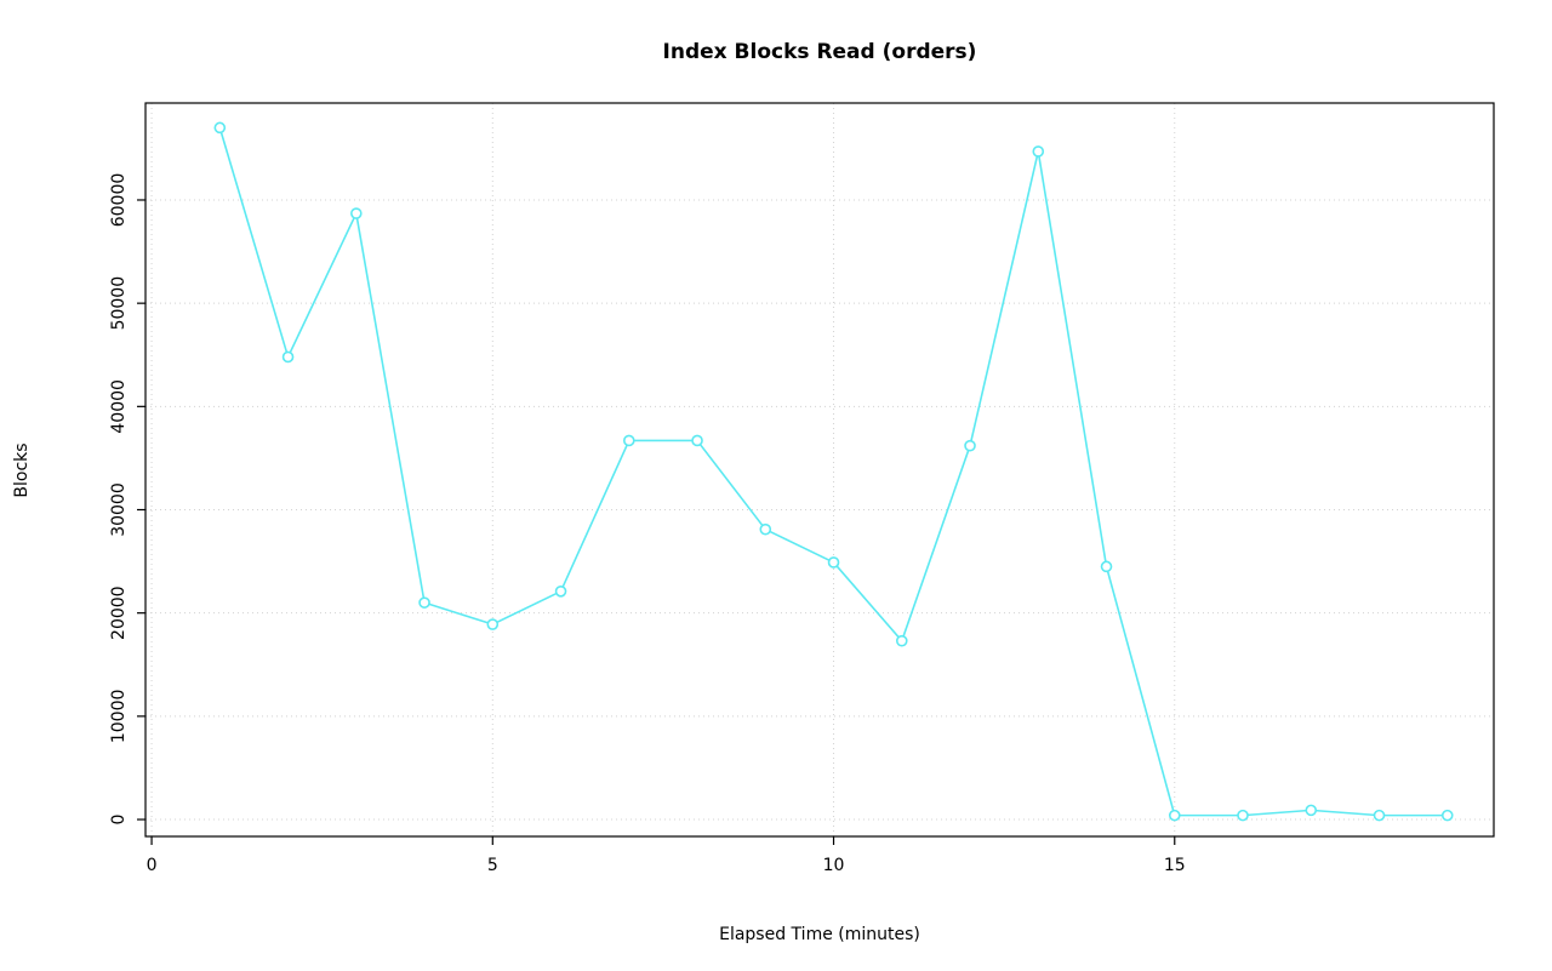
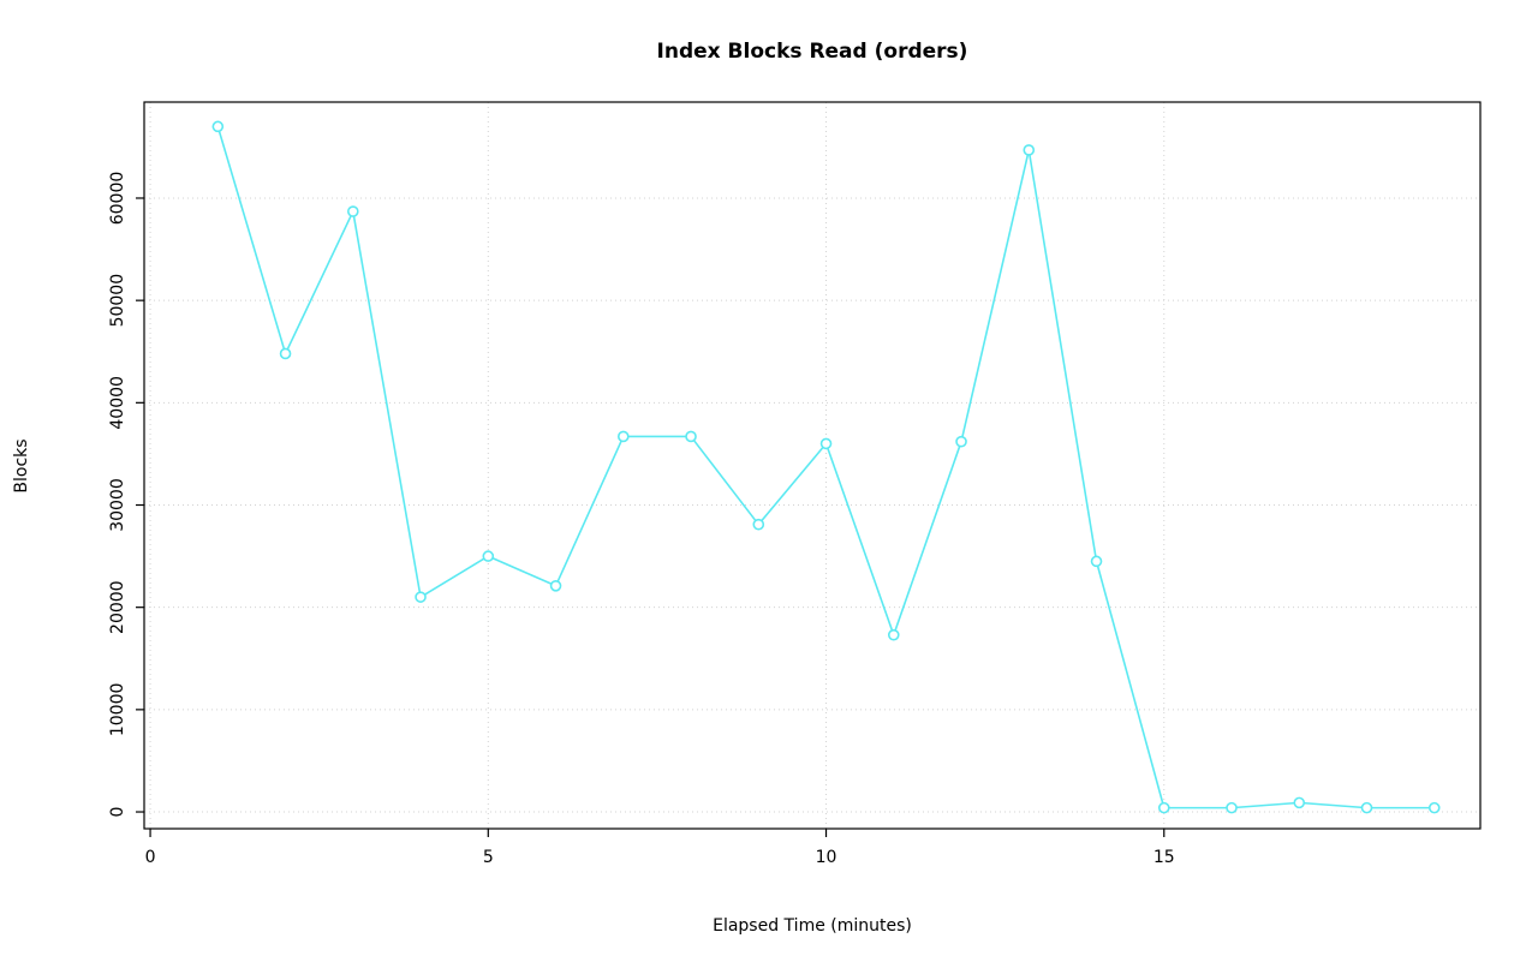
5: 19000 -> 25000
10: 25000 -> 36000
